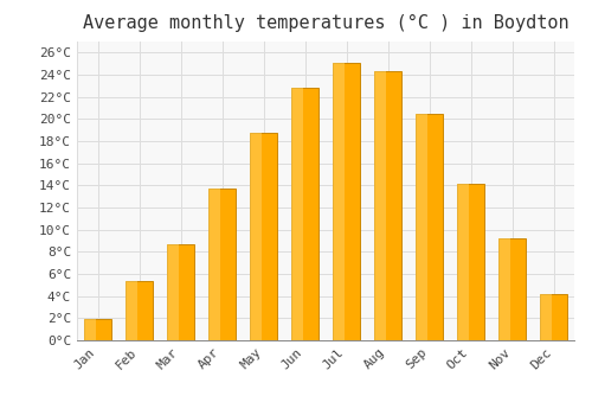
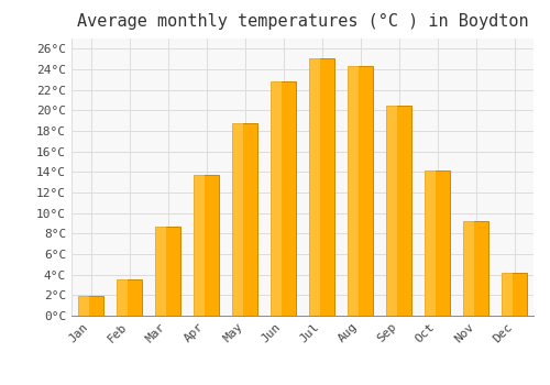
Feb: 5.4°C -> 3.5°C
